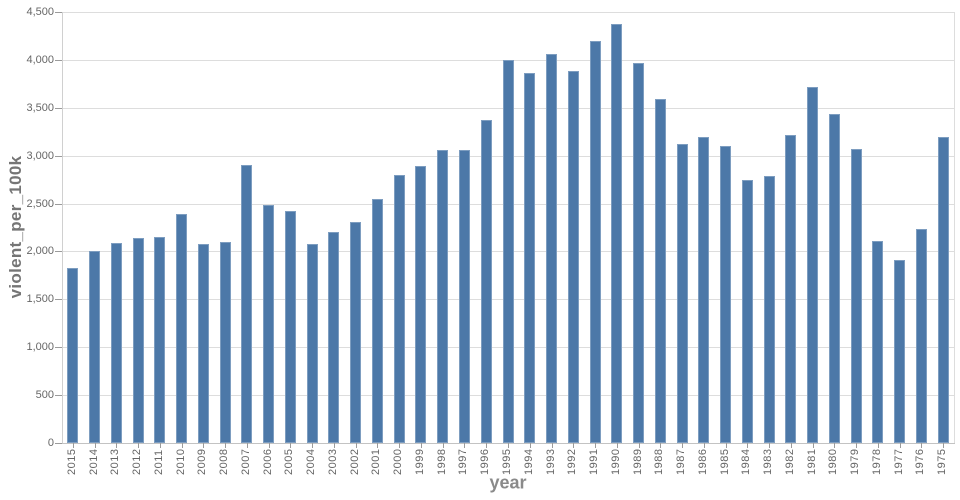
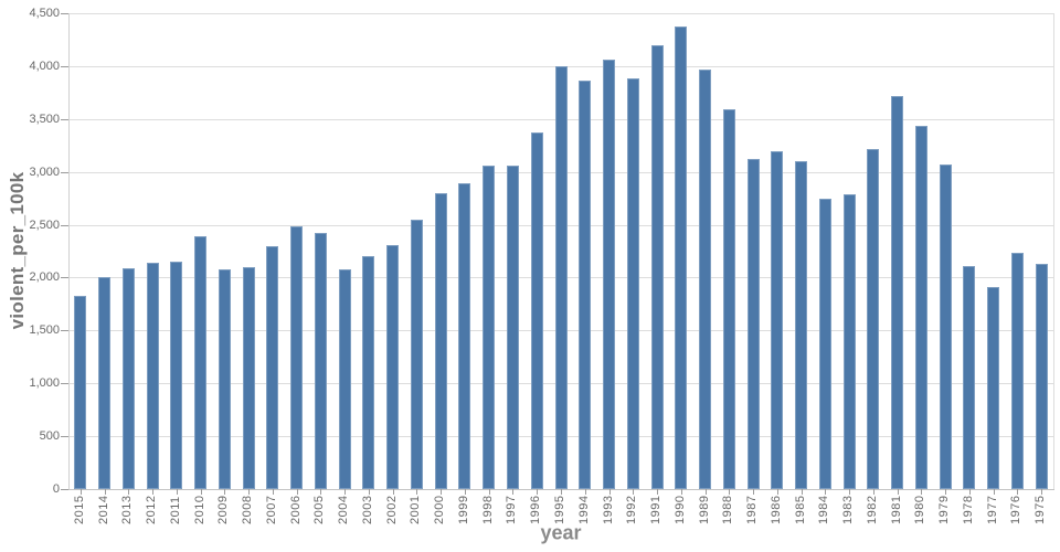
2007: 2900 -> 2300
1975: 3200 -> 2100
